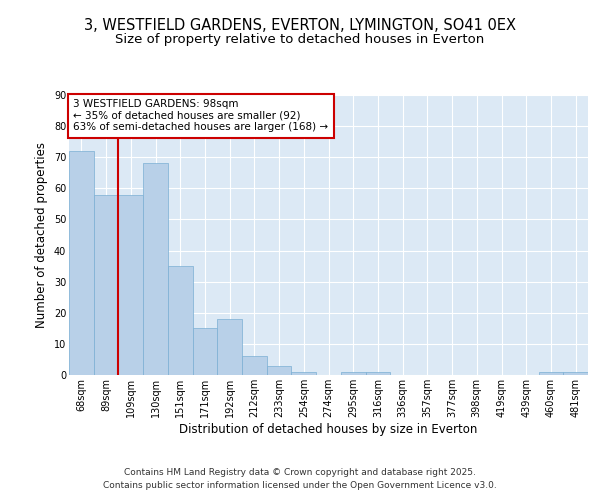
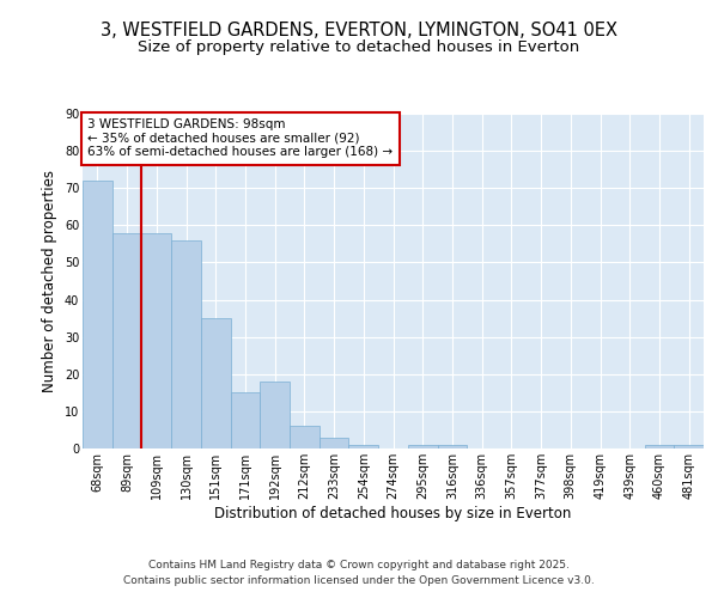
130sqm: 68 -> 56
